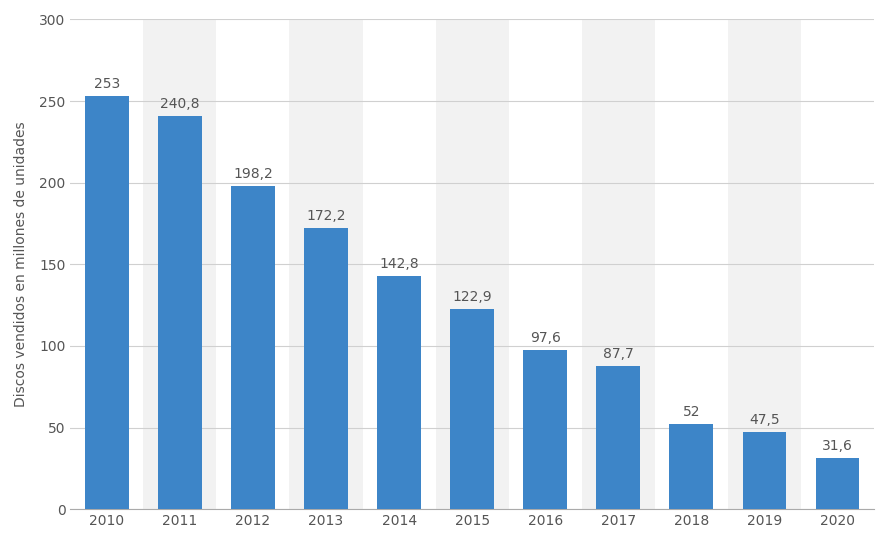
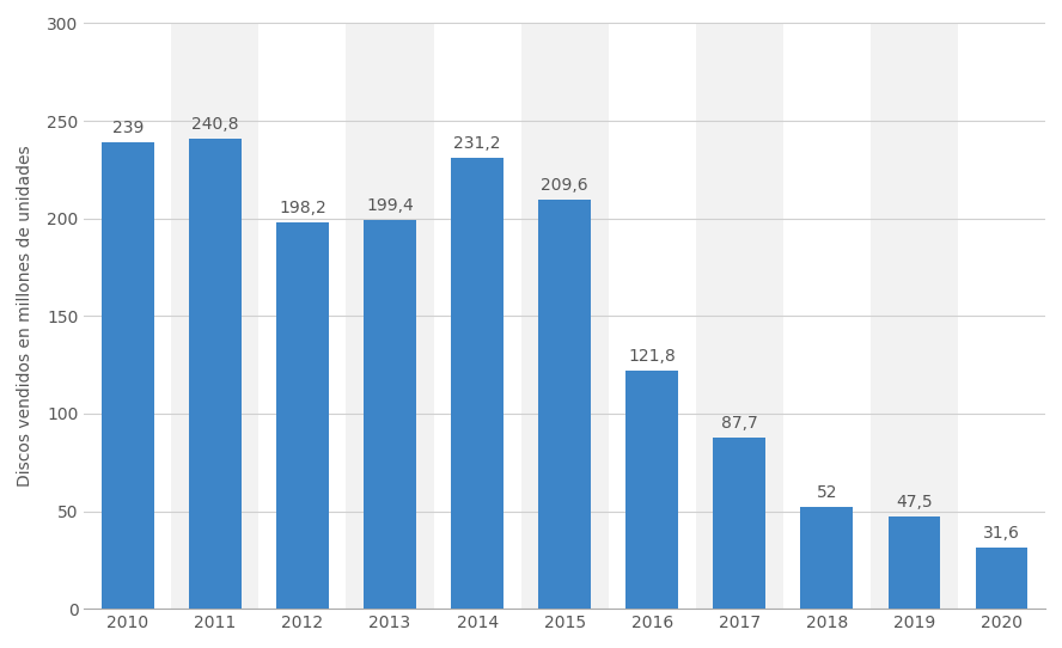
2010: 253 -> 239
2013: 172,2 -> 199,4
2014: 142,8 -> 231,2
2015: 122,9 -> 209,6
2016: 97,6 -> 121,8
